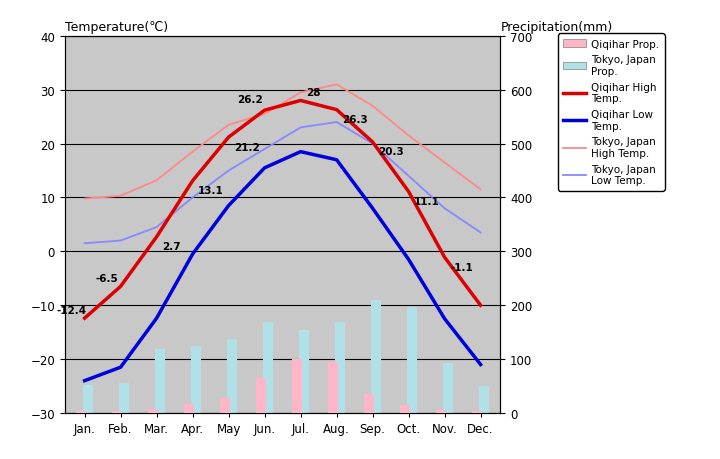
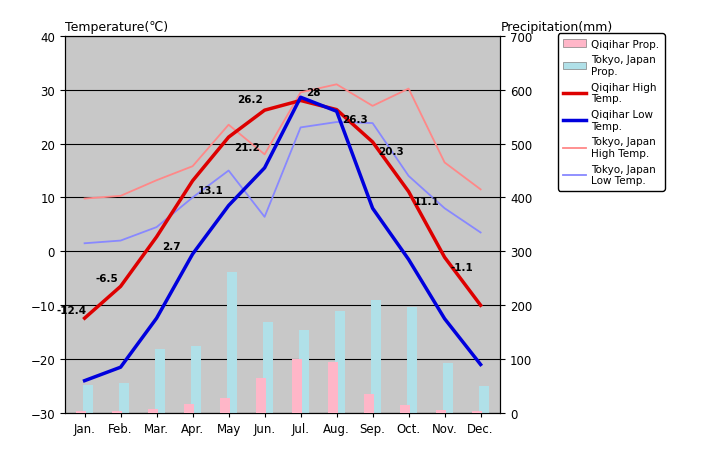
Tokyo, Japan High Temp./Apr.: 18.5 -> 15.8
Tokyo, Japan Prop./May: 138 -> 262
Tokyo, Japan High Temp./Jun.: 25.5 -> 18.0
Tokyo, Japan Low Temp./Jun.: 19.0 -> 6.4
Qiqihar Low Temp./Jul.: 18.5 -> 28.6
Qiqihar Low Temp./Aug.: 17.0 -> 26.0
Tokyo, Japan Prop./Aug.: 168 -> 190
Tokyo, Japan Low Temp./Sep.: 20.0 -> 23.8
Tokyo, Japan High Temp./Oct.: 21.5 -> 30.2
